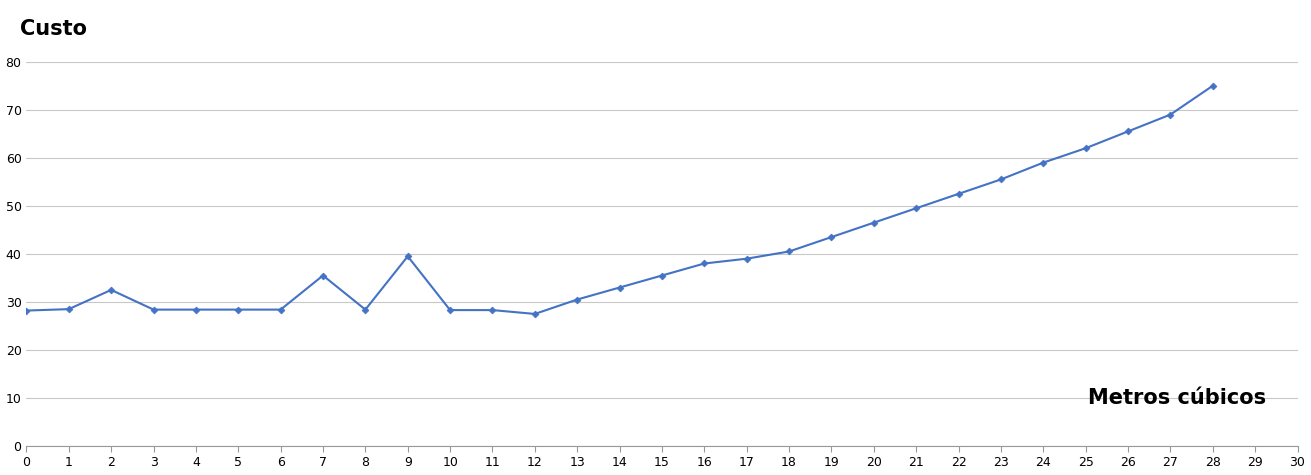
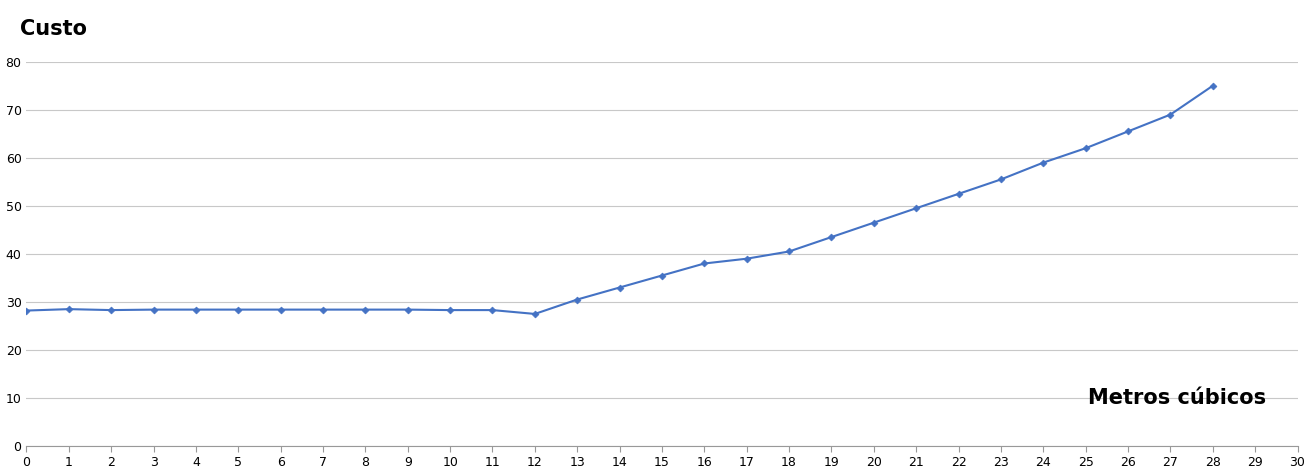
2: 32.5 -> 28.3
7: 35.5 -> 28.4
9: 39.5 -> 28.4
